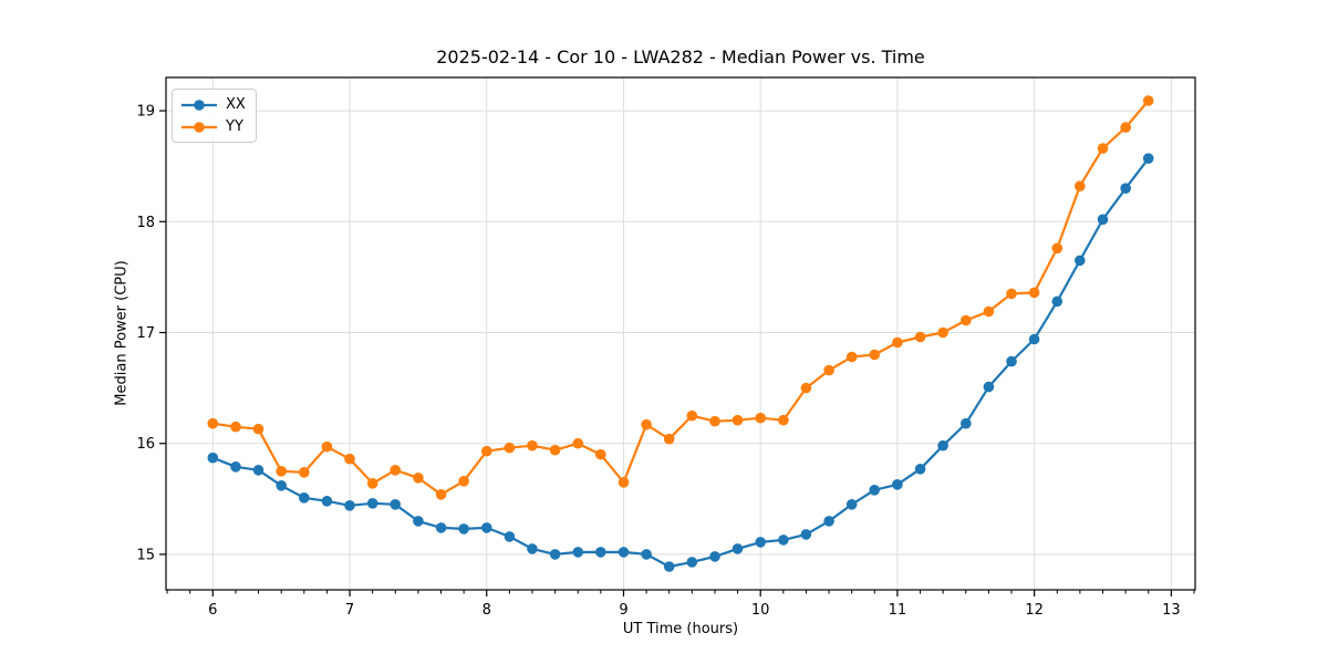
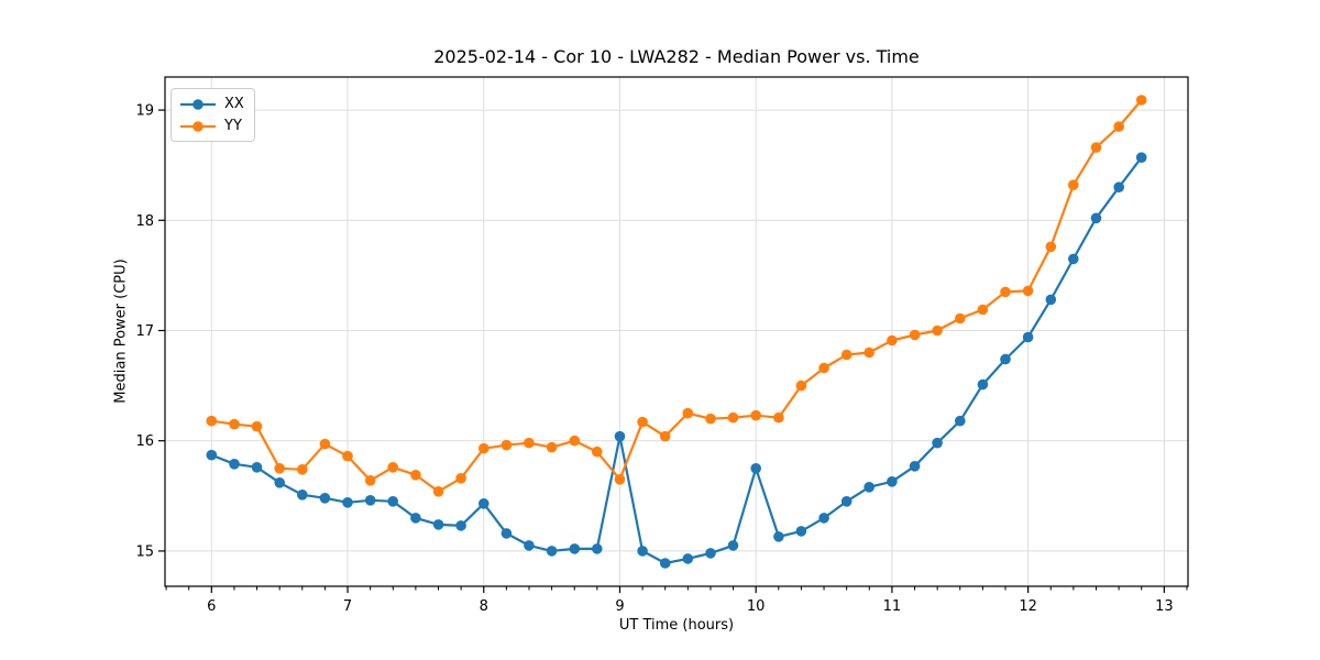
XX/8: 15.24 -> 15.43
XX/9: 15.02 -> 16.04
XX/10: 15.11 -> 15.75
